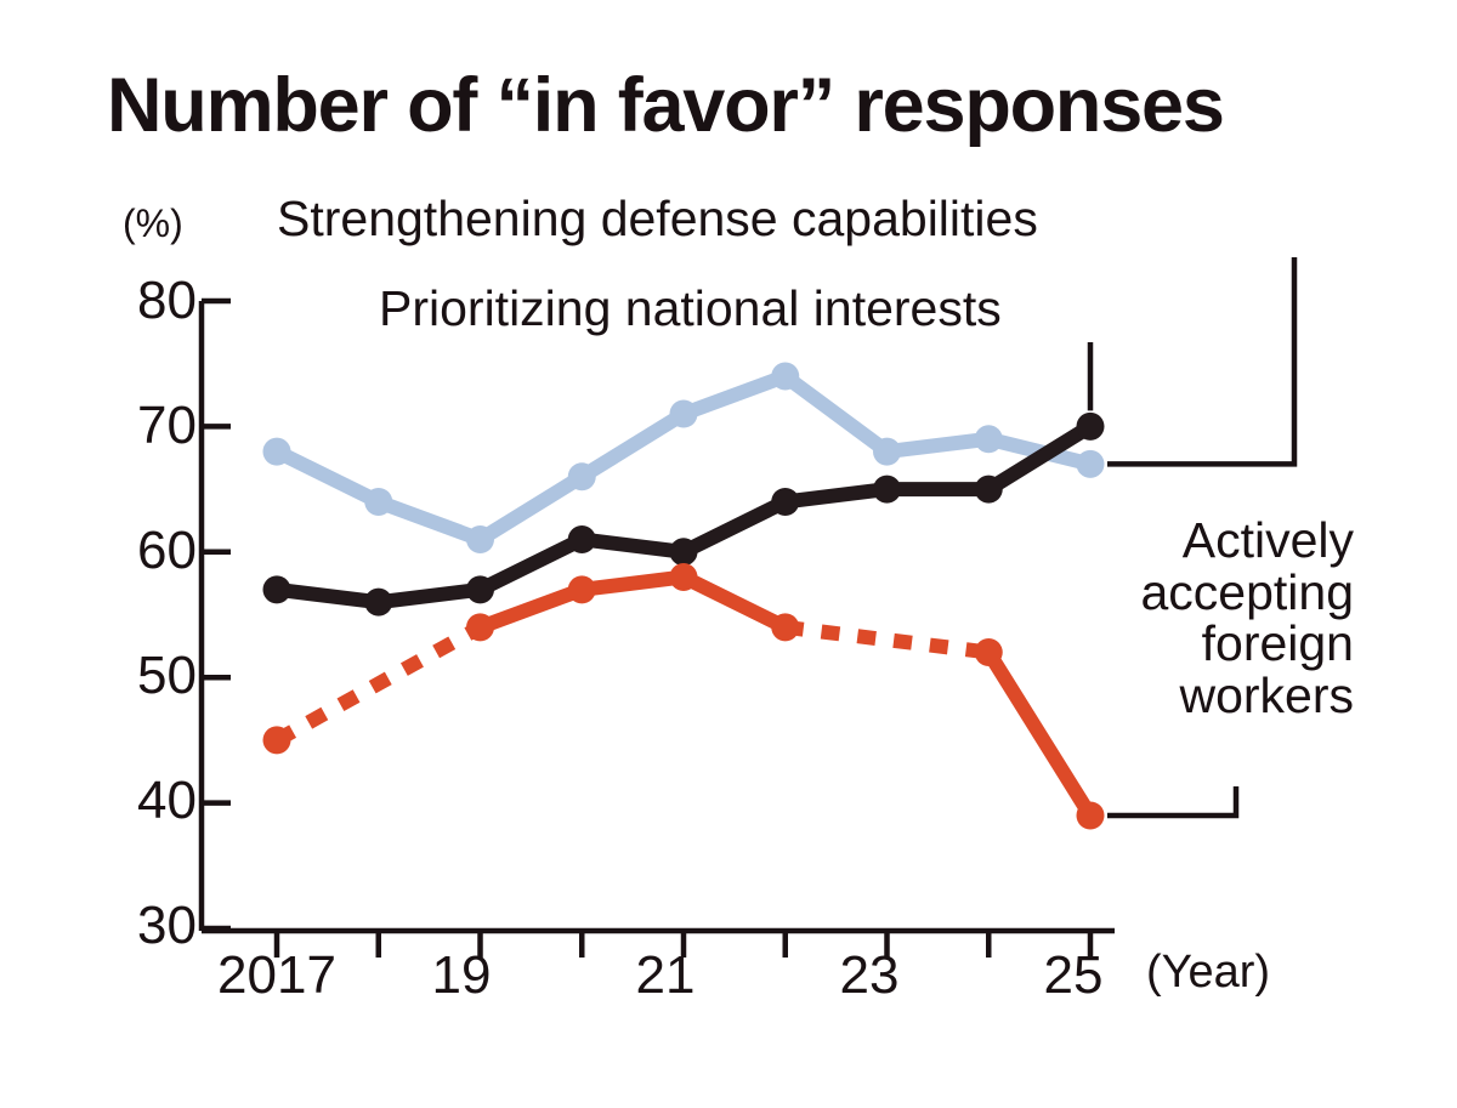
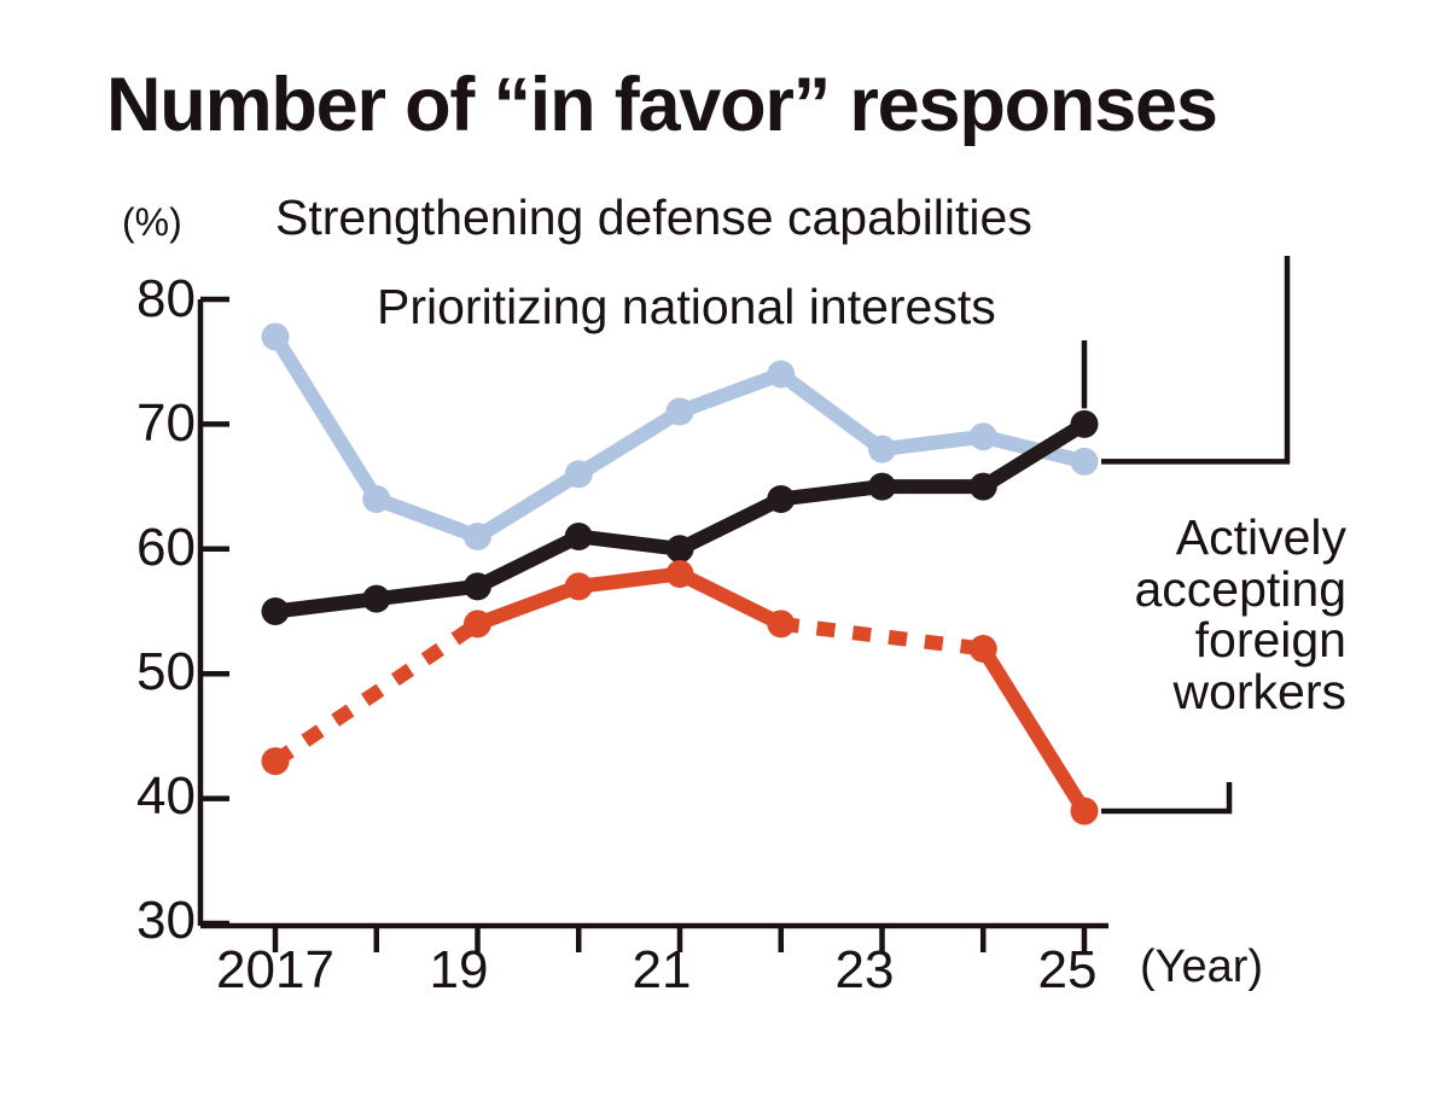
Strengthening defense capabilities/2017: 68 -> 77
Prioritizing national interests/2017: 57 -> 55
Actively accepting foreign workers/2017: 45 -> 43
